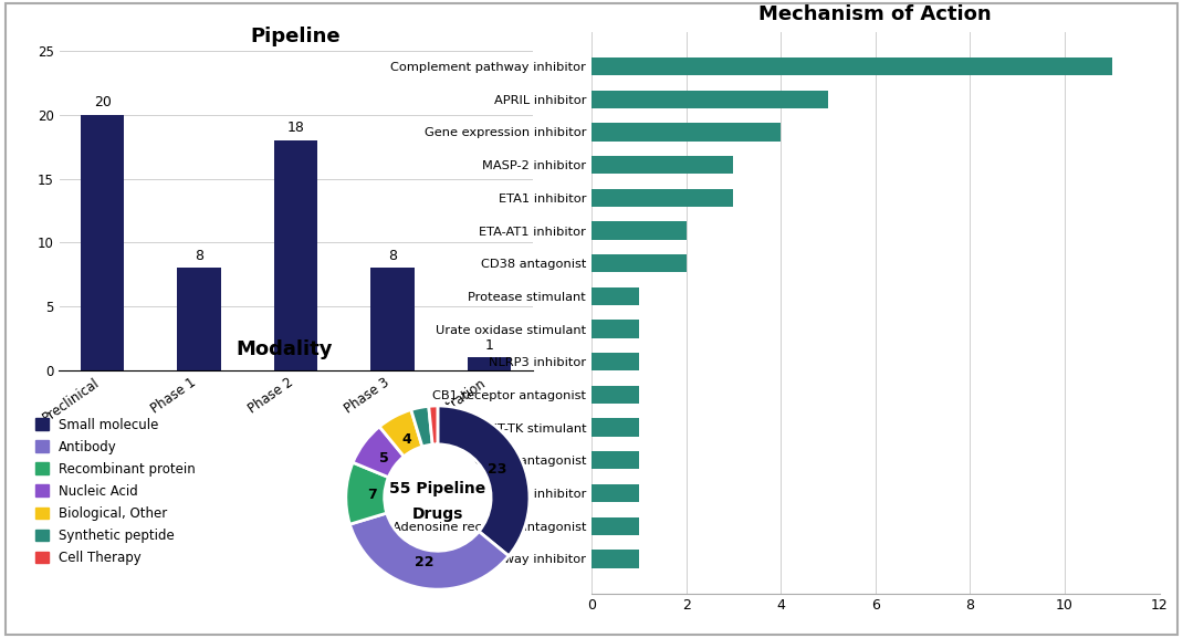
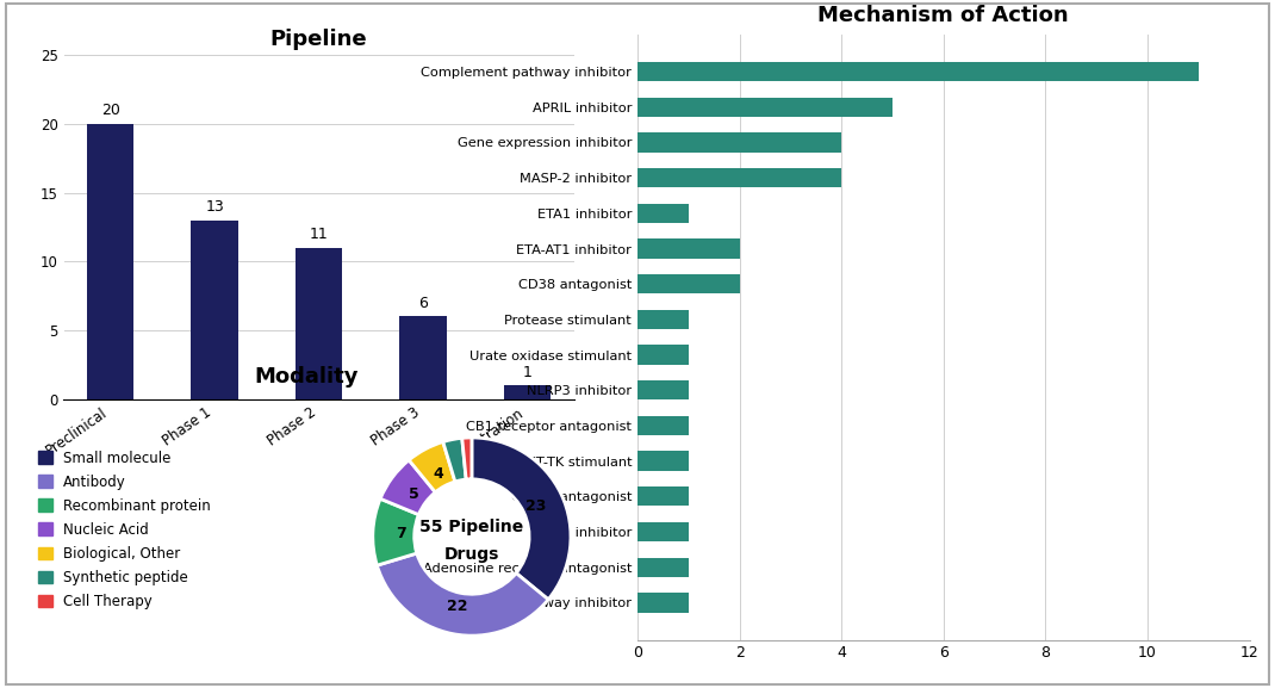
Mechanism of Action/MASP-2 inhibitor: 3 -> 4
Mechanism of Action/ETA1 inhibitor: 3 -> 1
Pipeline/Phase 1: 8 -> 13
Pipeline/Phase 2: 18 -> 11
Pipeline/Phase 3: 8 -> 6
